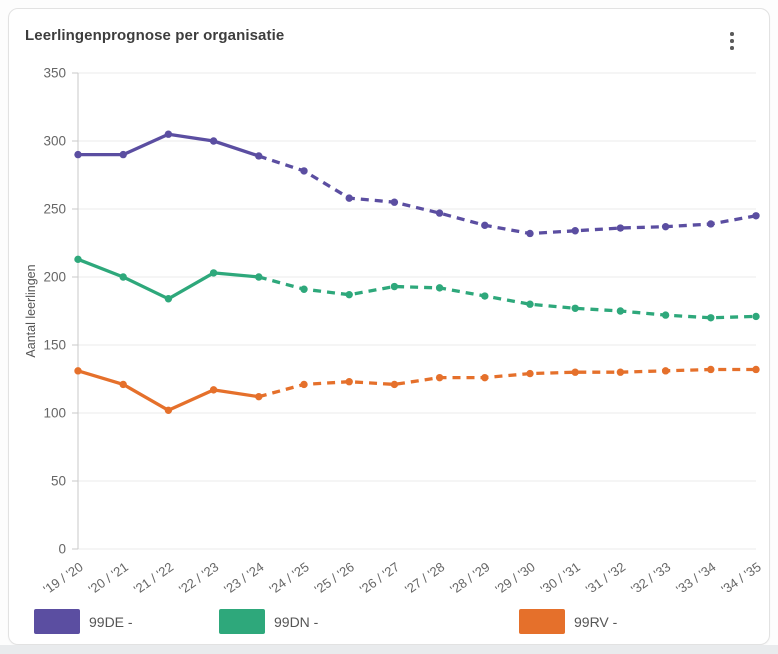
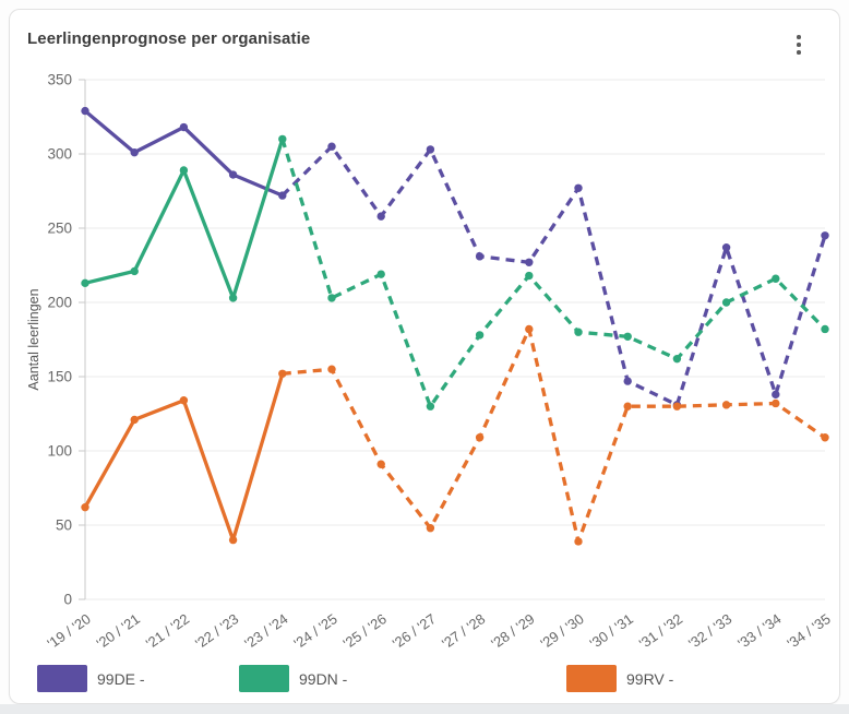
99DE -/'19 / '20: 290 -> 329
99RV -/'19 / '20: 131 -> 62
99DE -/'20 / '21: 290 -> 301
99DN -/'20 / '21: 200 -> 221
99DE -/'21 / '22: 305 -> 318
99DN -/'21 / '22: 184 -> 289
99RV -/'21 / '22: 102 -> 134
99DE -/'22 / '23: 300 -> 286
99RV -/'22 / '23: 117 -> 40
99DE -/'23 / '24: 289 -> 272
99DN -/'23 / '24: 200 -> 310
99RV -/'23 / '24: 112 -> 152
99DE -/'24 / '25: 278 -> 305
99DN -/'24 / '25: 191 -> 203
99RV -/'24 / '25: 121 -> 155
99DN -/'25 / '26: 187 -> 219
99RV -/'25 / '26: 123 -> 91
99DE -/'26 / '27: 255 -> 303
99DN -/'26 / '27: 193 -> 130
99RV -/'26 / '27: 121 -> 48
99DE -/'27 / '28: 247 -> 231
99DN -/'27 / '28: 192 -> 178
99RV -/'27 / '28: 126 -> 109
99DE -/'28 / '29: 238 -> 227
99DN -/'28 / '29: 186 -> 218
99RV -/'28 / '29: 126 -> 182
99DE -/'29 / '30: 232 -> 277
99RV -/'29 / '30: 129 -> 39
99DE -/'30 / '31: 234 -> 147
99DE -/'31 / '32: 236 -> 131
99DN -/'31 / '32: 175 -> 162
99DN -/'32 / '33: 172 -> 200
99DE -/'33 / '34: 239 -> 138
99DN -/'33 / '34: 170 -> 216
99DN -/'34 / '35: 171 -> 182
99RV -/'34 / '35: 132 -> 109
